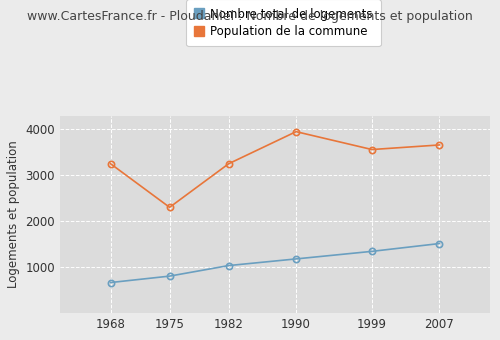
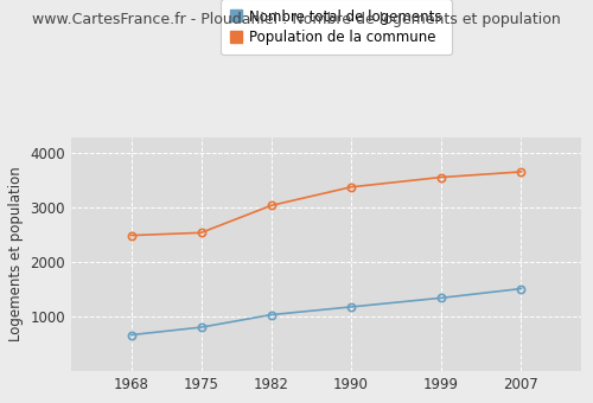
Population de la commune/1968: 3250 -> 2490
Population de la commune/1975: 2300 -> 2540
Population de la commune/1982: 3250 -> 3040
Population de la commune/1990: 3950 -> 3380
